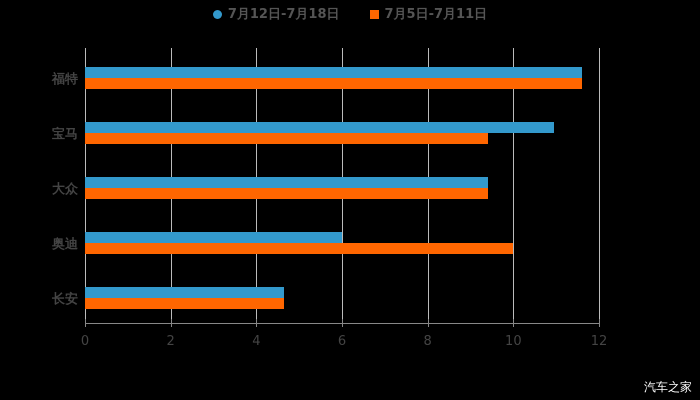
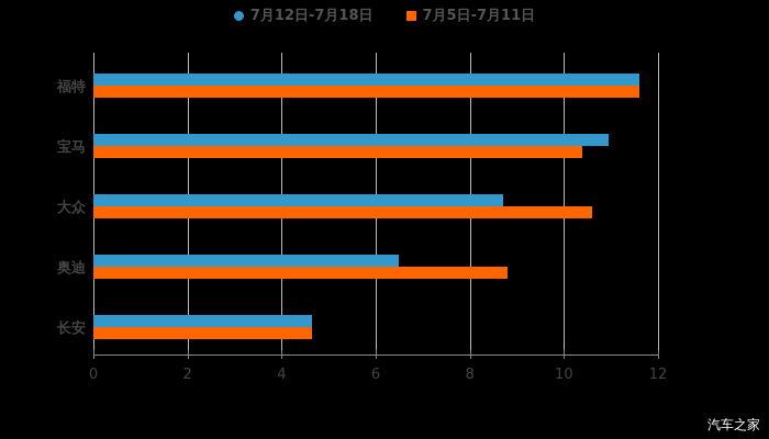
7月5日-7月11日/宝马: 9.4 -> 10.4
7月12日-7月18日/大众: 9.4 -> 8.7
7月5日-7月11日/大众: 9.4 -> 10.6
7月12日-7月18日/奥迪: 6.0 -> 6.5
7月5日-7月11日/奥迪: 10.0 -> 8.8
